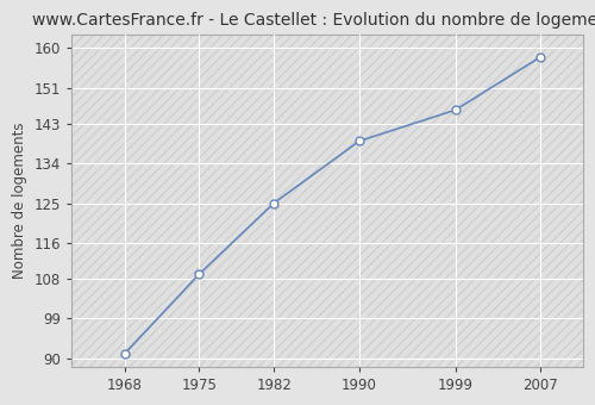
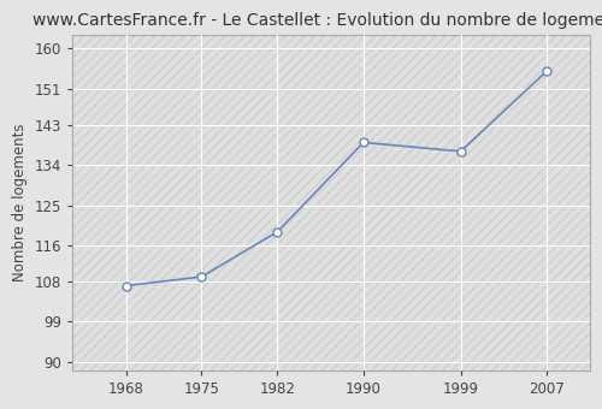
1968: 91 -> 107
1982: 125 -> 119
1999: 146 -> 137
2007: 158 -> 155
